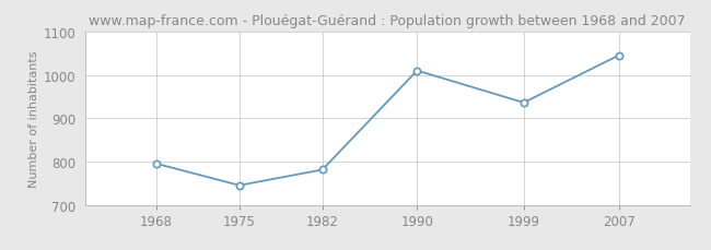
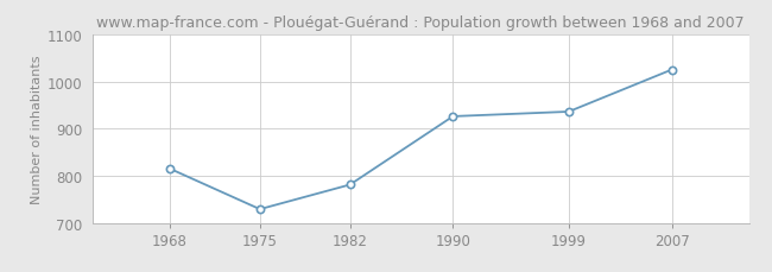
1968: 795 -> 815
1975: 745 -> 729
1990: 1010 -> 926
2007: 1045 -> 1025
